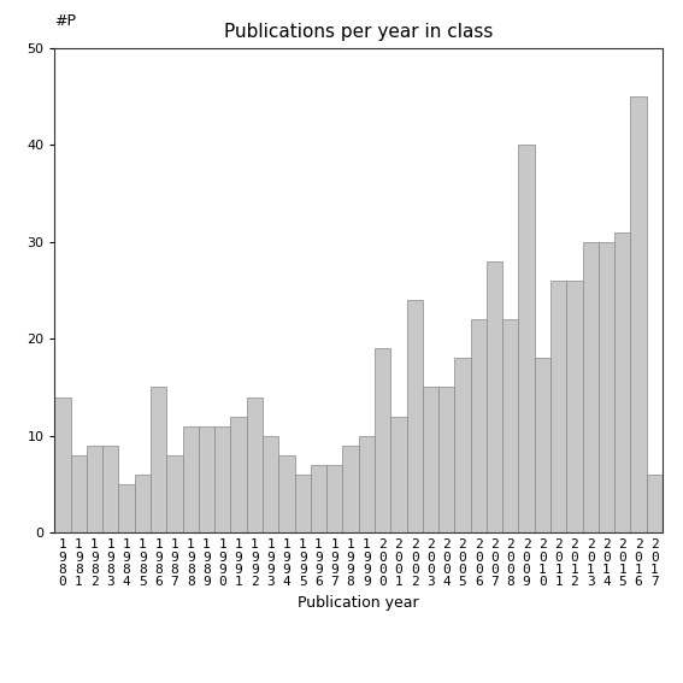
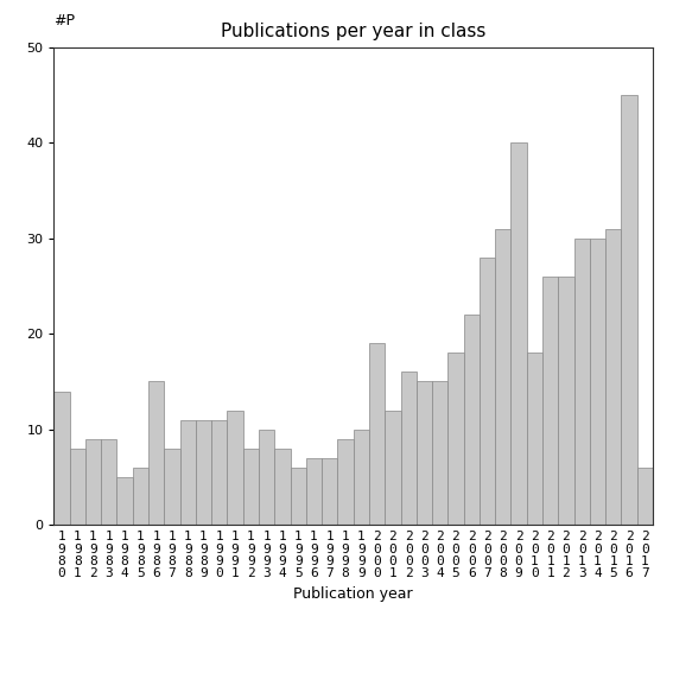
1 9 9 2: 14 -> 8
2 0 0 2: 24 -> 16
2 0 0 8: 22 -> 31
